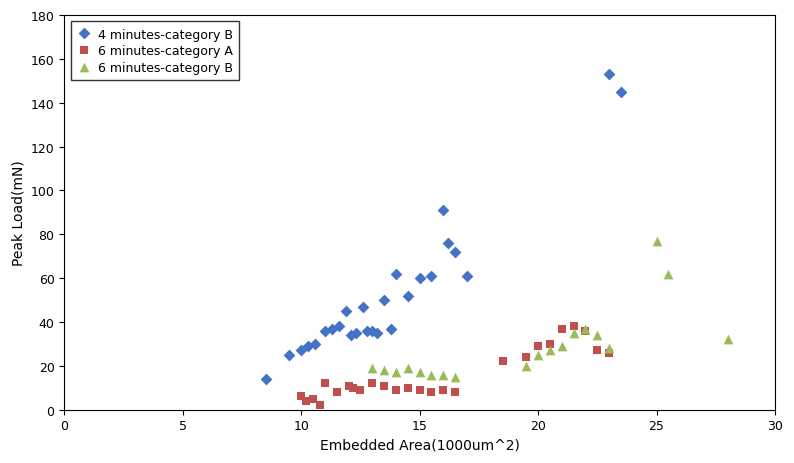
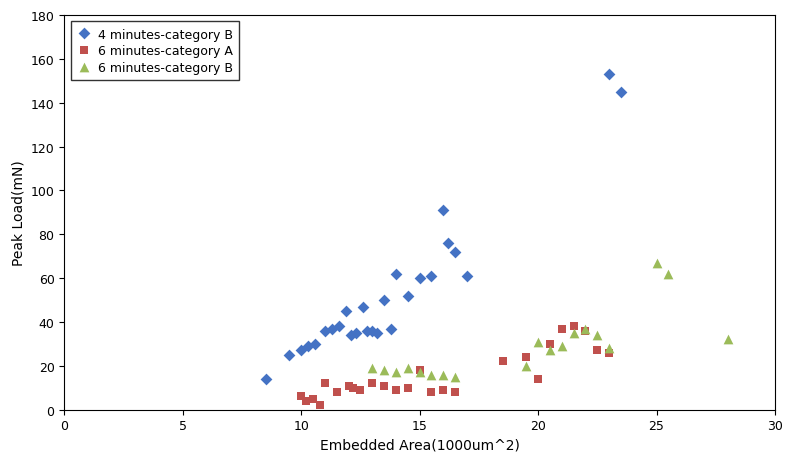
6 minutes-category A/15: 9 -> 18
6 minutes-category A/20: 29 -> 14
6 minutes-category B/20: 25 -> 31
6 minutes-category B/25: 77 -> 67
